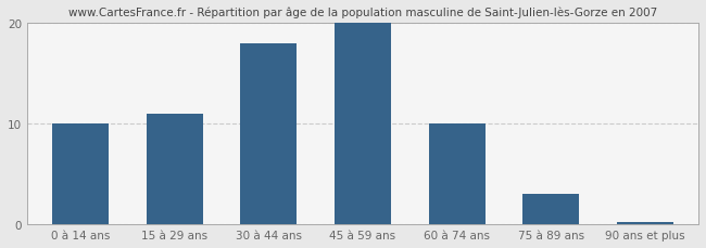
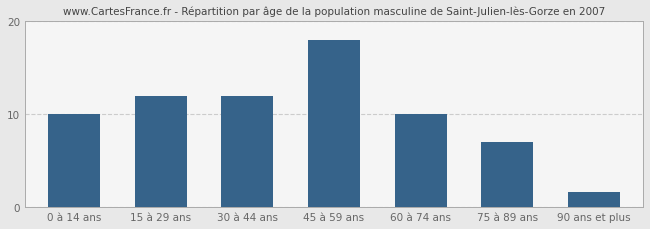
15 à 29 ans: 11.0 -> 12.0
30 à 44 ans: 18.0 -> 12.0
45 à 59 ans: 20.0 -> 18.0
75 à 89 ans: 3.0 -> 7.0
90 ans et plus: 0.2 -> 1.6
